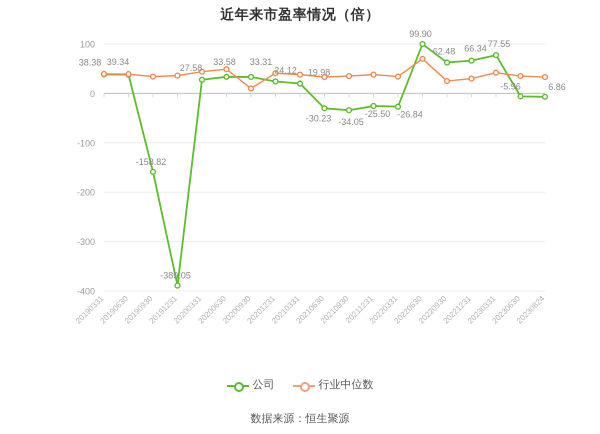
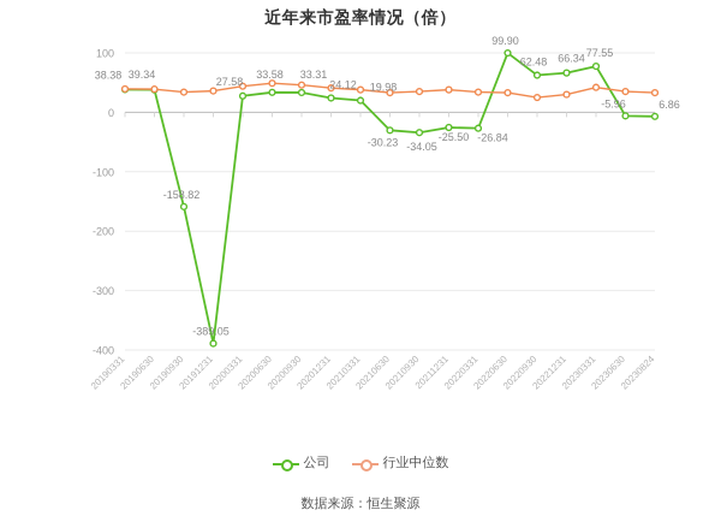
行业中位数/20200930: 10 -> 50
行业中位数/20220630: 70 -> 30
